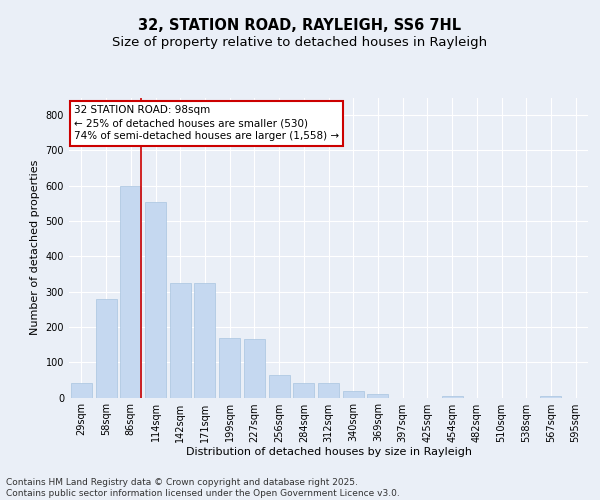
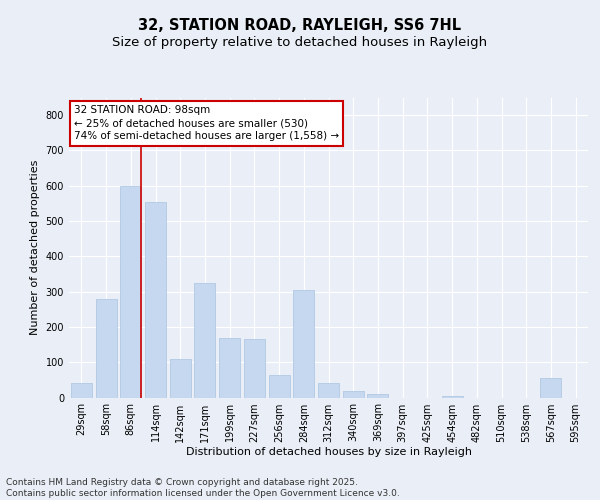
142sqm: 325 -> 110
284sqm: 40 -> 305
567sqm: 5 -> 55
